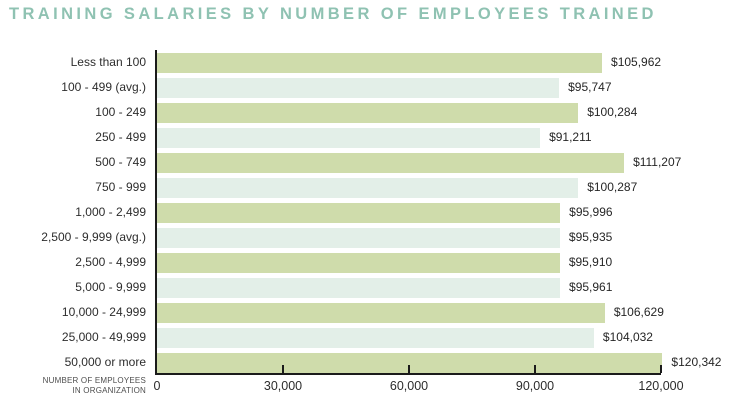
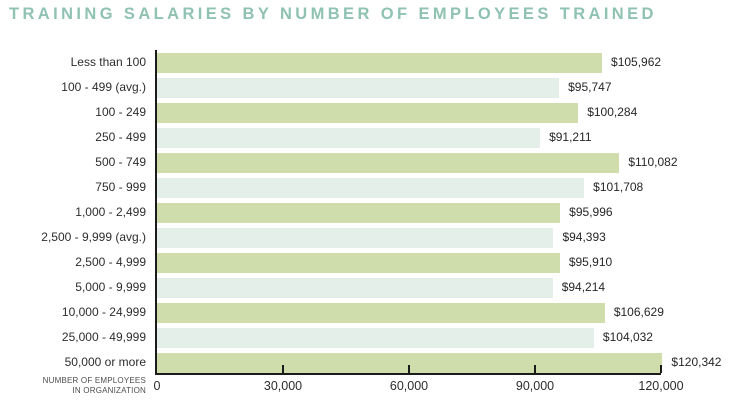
500 - 749: $111,207 -> $110,082
750 - 999: $100,287 -> $101,708
2,500 - 9,999 (avg.): $95,935 -> $94,393
5,000 - 9,999: $95,961 -> $94,214
